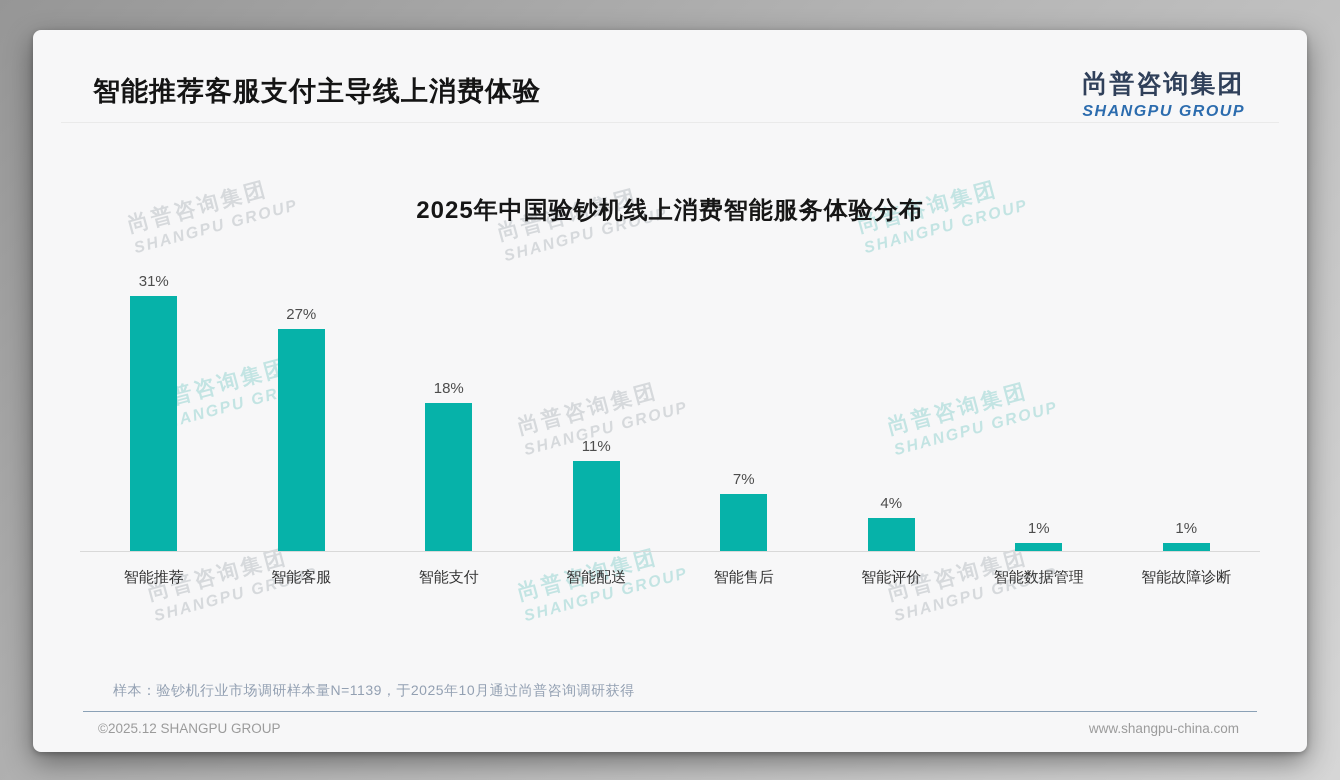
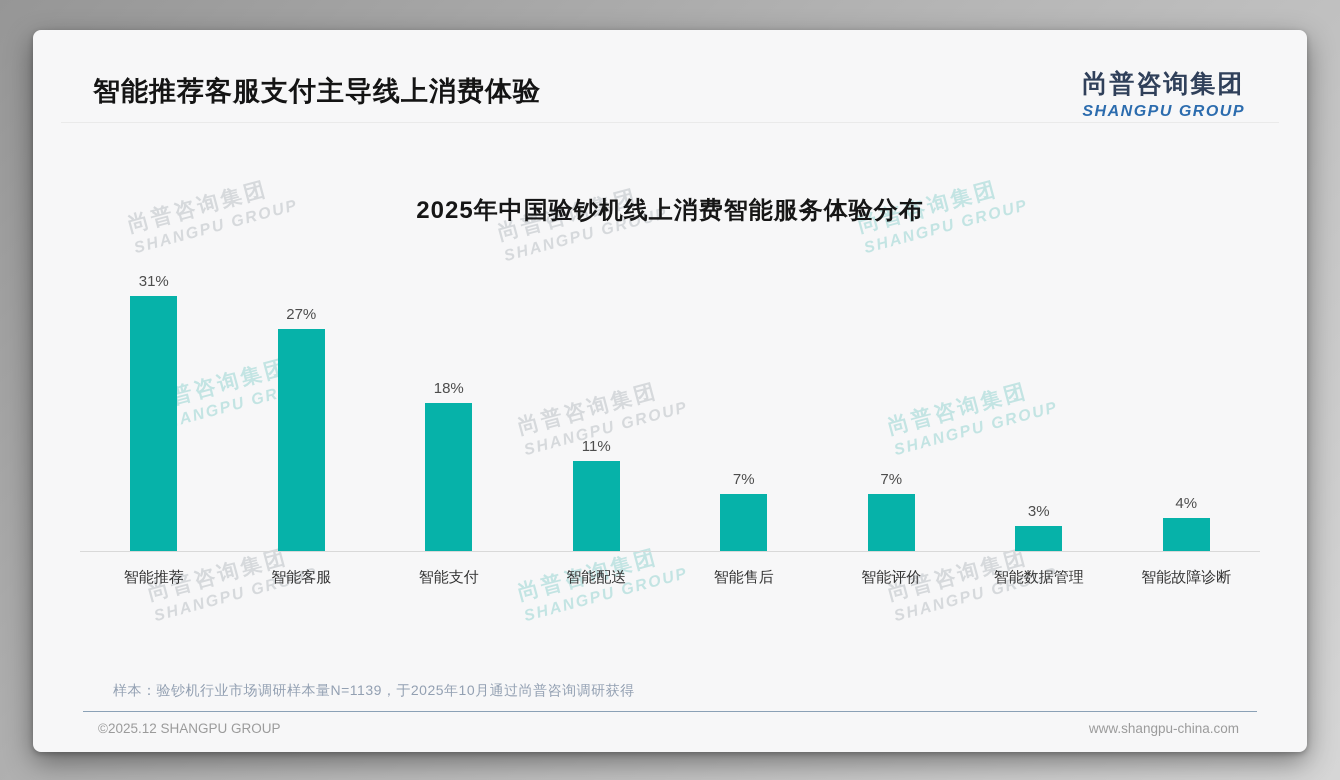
智能评价: 4% -> 7%
智能数据管理: 1% -> 3%
智能故障诊断: 1% -> 4%
